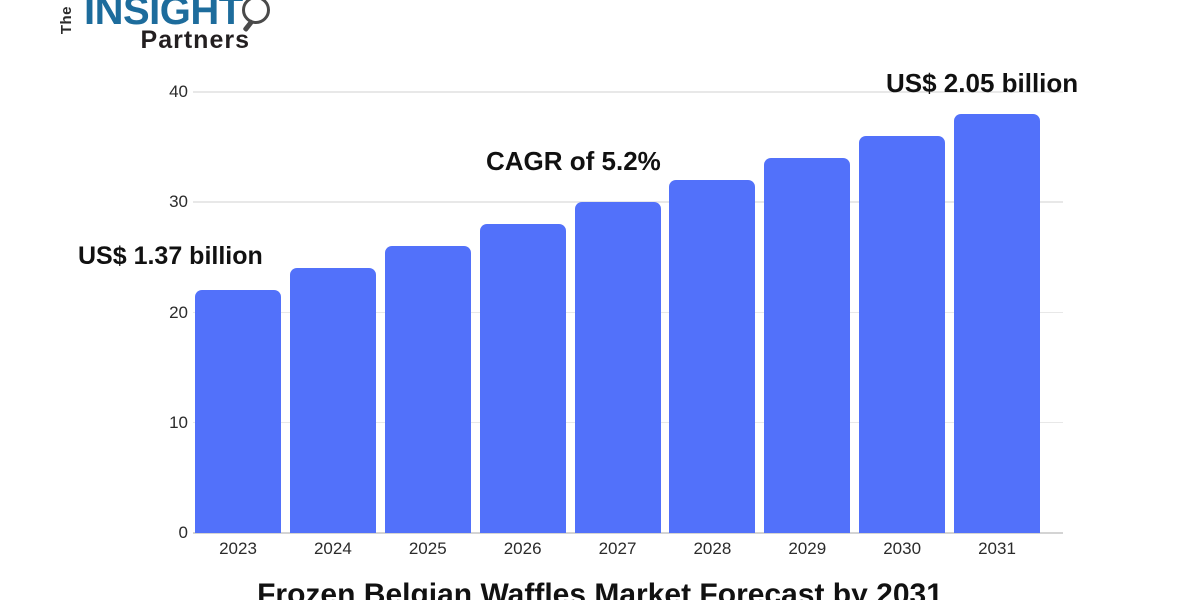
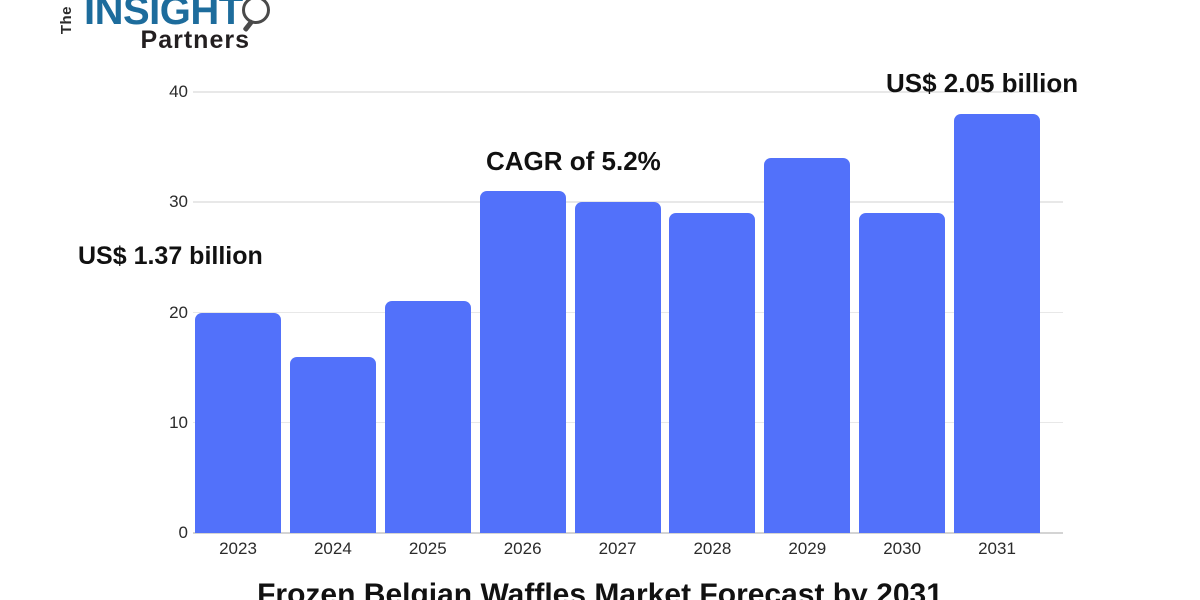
2023: 22 -> 20
2024: 24 -> 16
2025: 26 -> 21
2026: 28 -> 31
2028: 32 -> 29
2030: 36 -> 29
